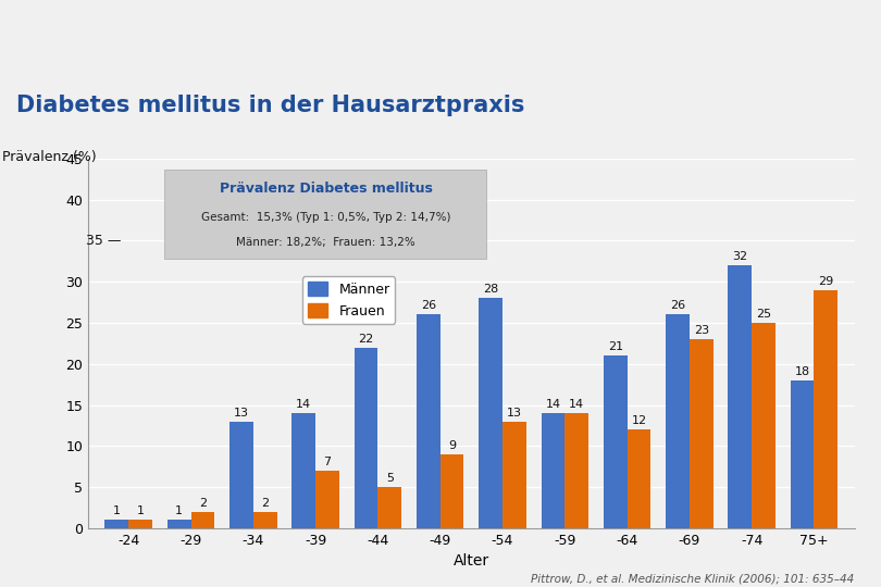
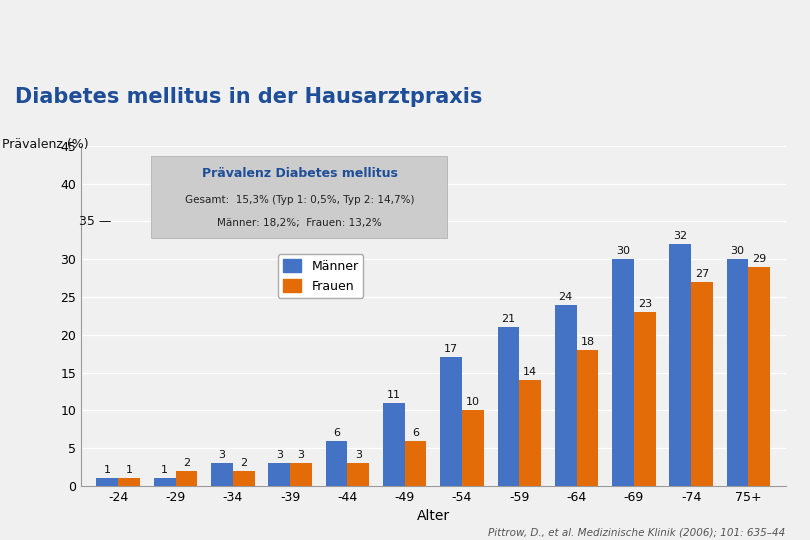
Männer/-34: 13 -> 3
Männer/-39: 14 -> 3
Frauen/-39: 7 -> 3
Männer/-44: 22 -> 6
Frauen/-44: 5 -> 3
Männer/-49: 26 -> 11
Frauen/-49: 9 -> 6
Männer/-54: 28 -> 17
Frauen/-54: 13 -> 10
Männer/-59: 14 -> 21
Männer/-64: 21 -> 24
Frauen/-64: 12 -> 18
Männer/-69: 26 -> 30
Frauen/-74: 25 -> 27
Männer/75+: 18 -> 30
